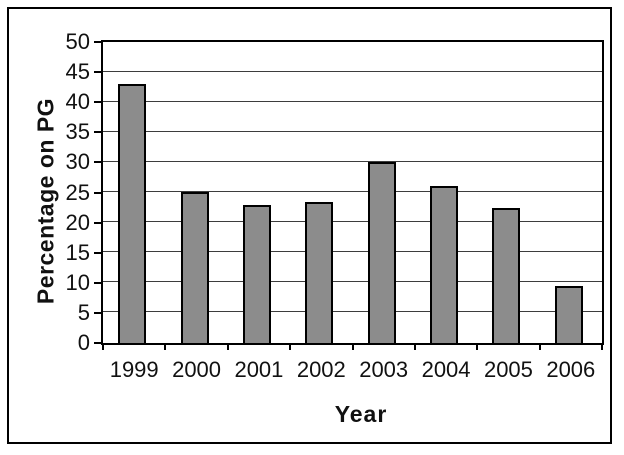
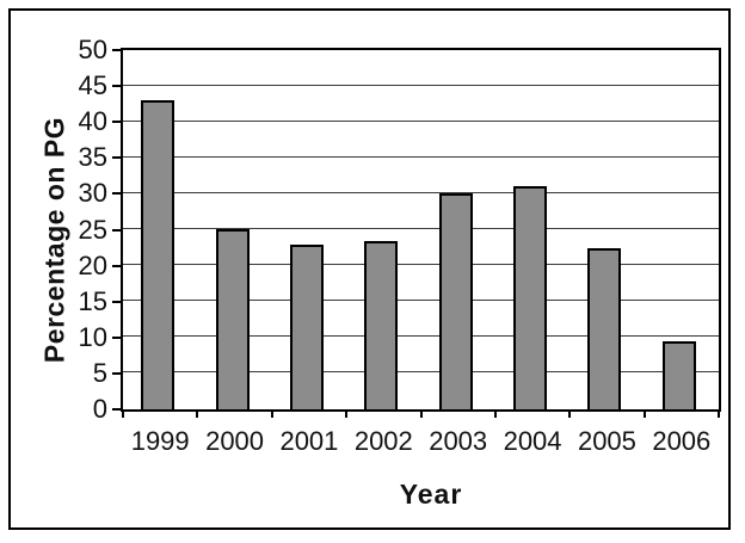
2004: 26 -> 31
